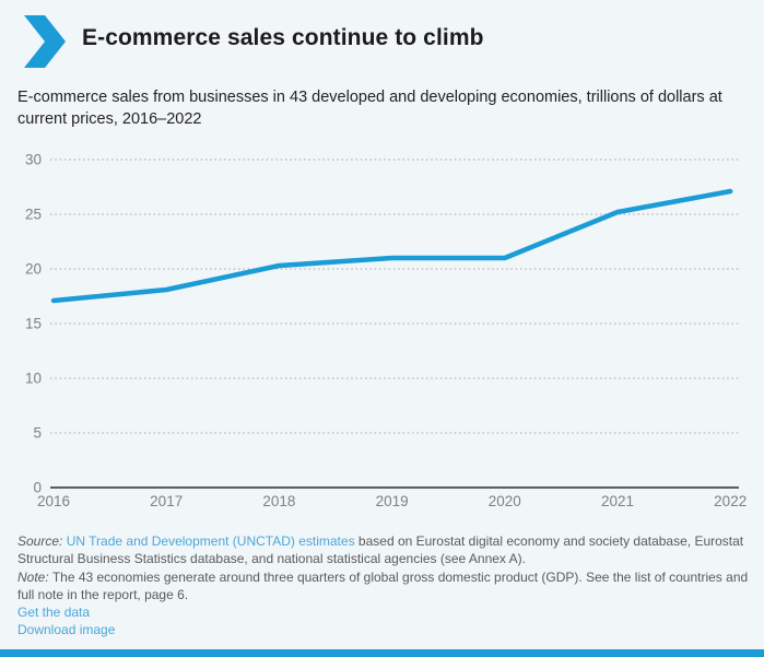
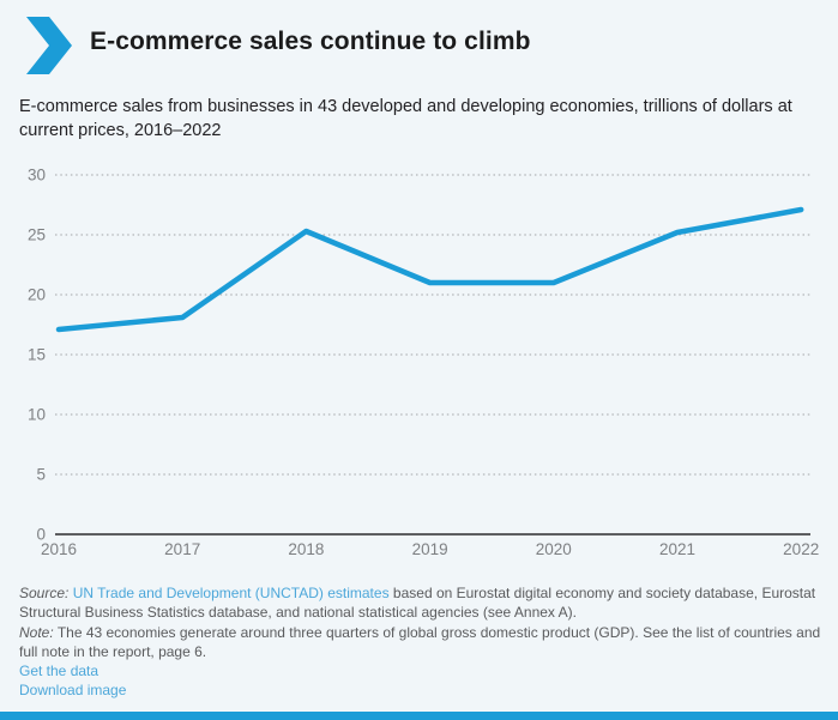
2018: 20.3 -> 25.3
